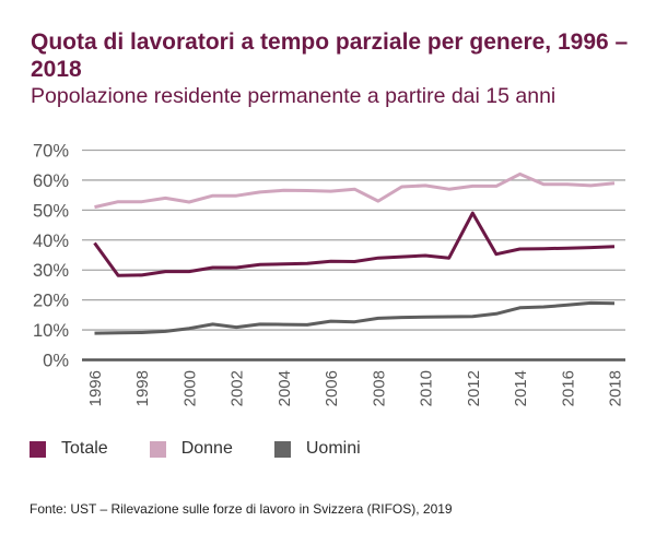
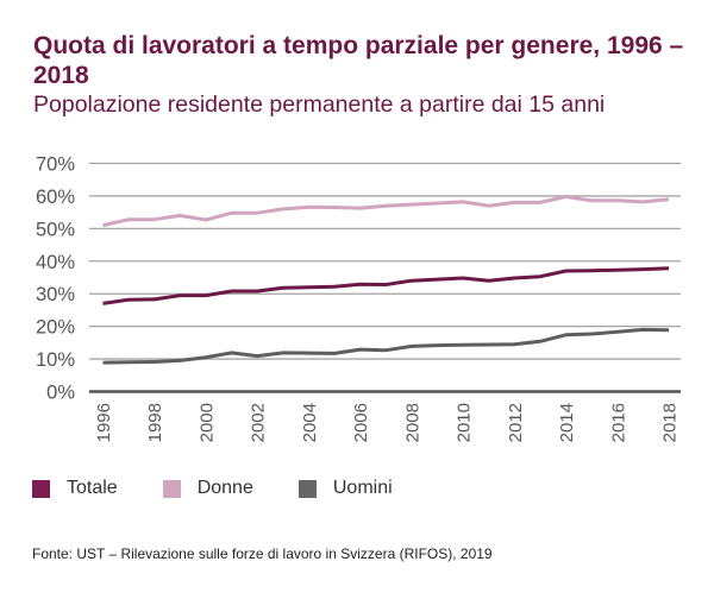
Totale/1996: 39% -> 27%
Donne/2008: 53% -> 57%
Totale/2012: 49% -> 35%
Donne/2014: 62% -> 60%
